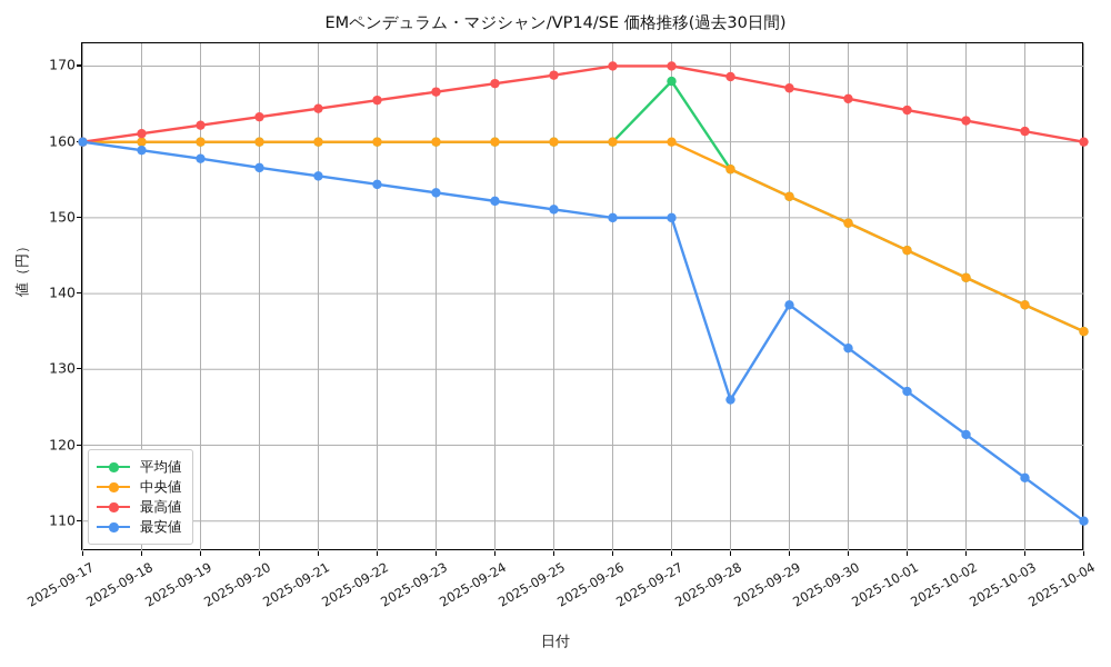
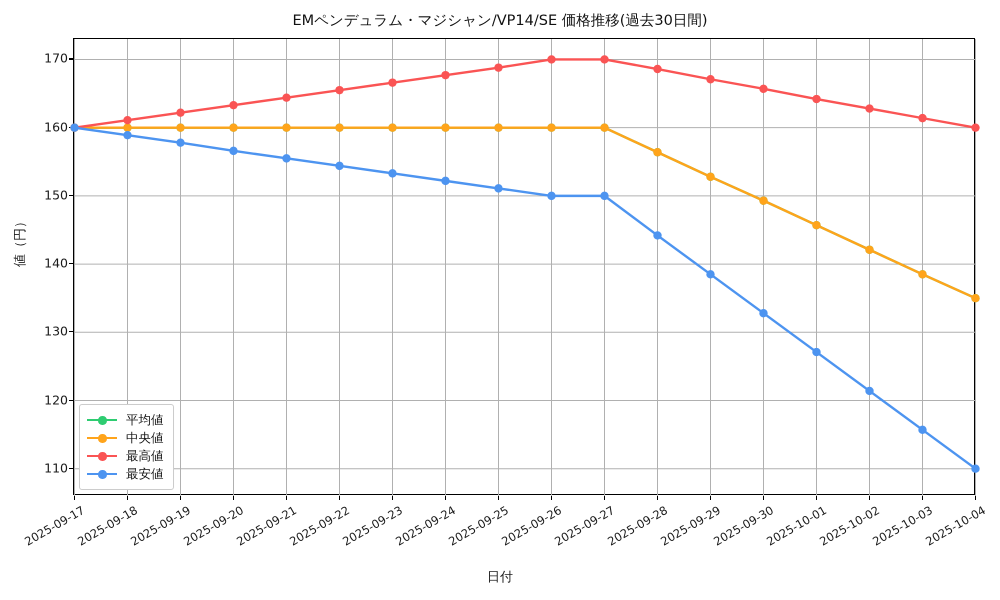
平均値/2025-09-27: 168 -> 160
最安値/2025-09-28: 126 -> 144
